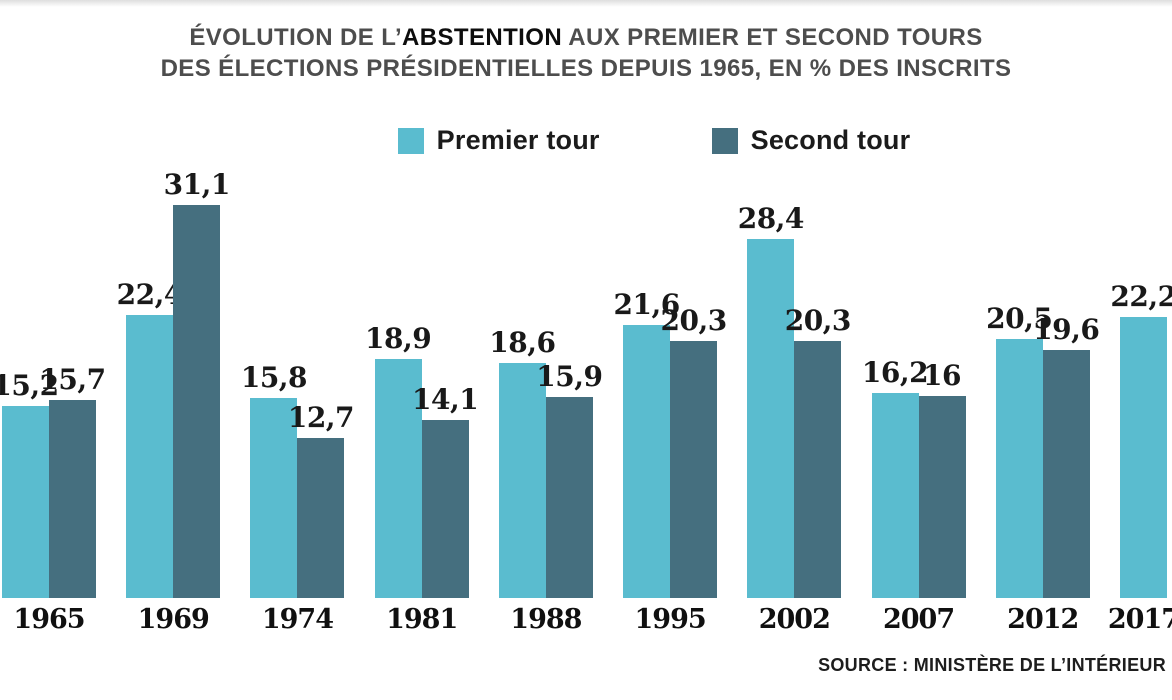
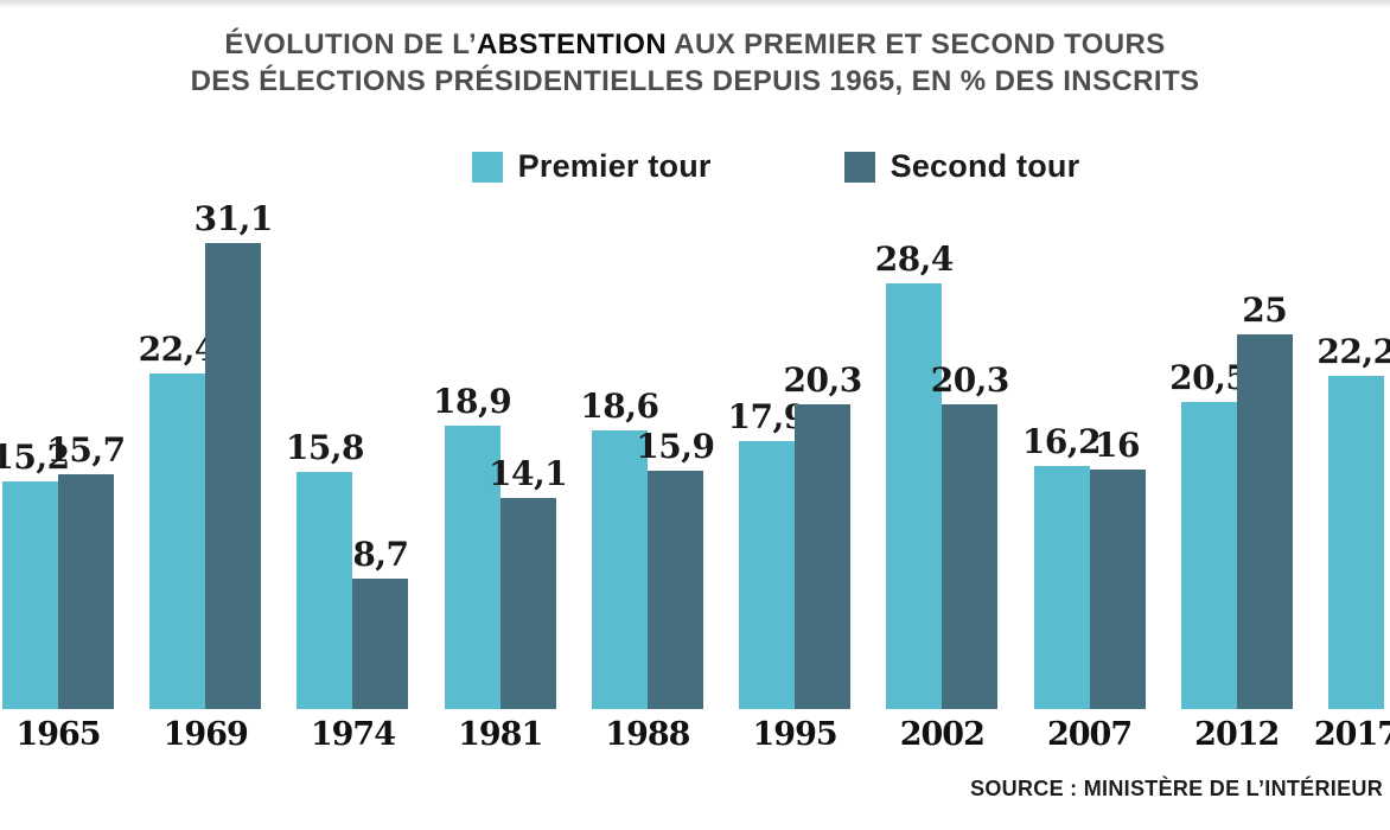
Second tour/1974: 12,7 -> 8,7
Premier tour/1995: 21,6 -> 17,9
Second tour/2012: 19,6 -> 25
